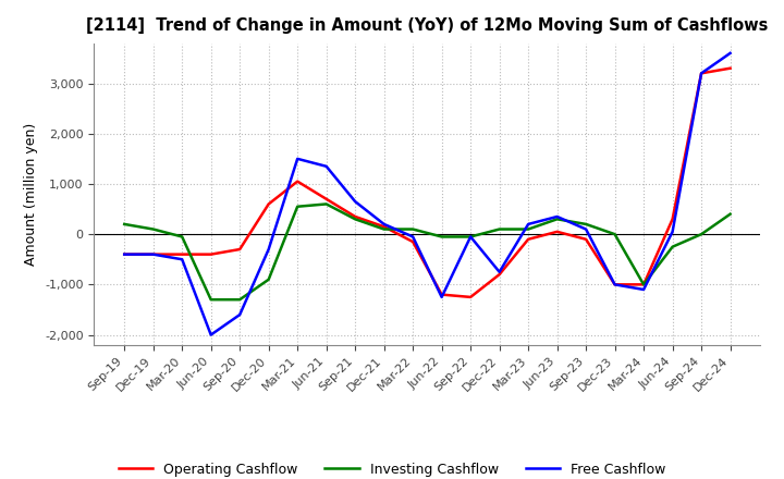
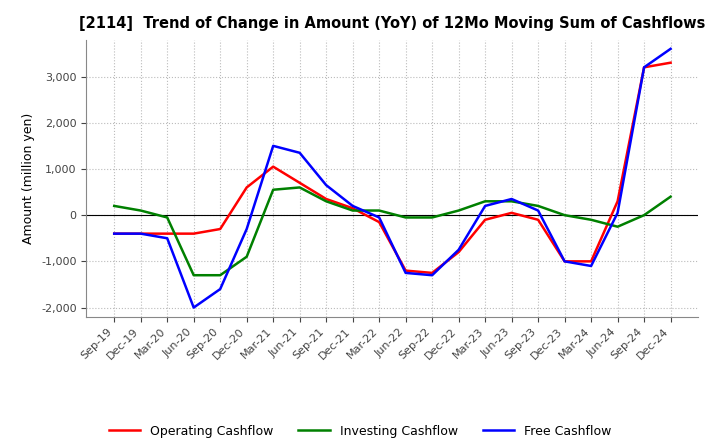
Free Cashflow/Sep-22: -50 -> -1,300
Investing Cashflow/Mar-23: 100 -> 300
Investing Cashflow/Mar-24: -1,000 -> -100
